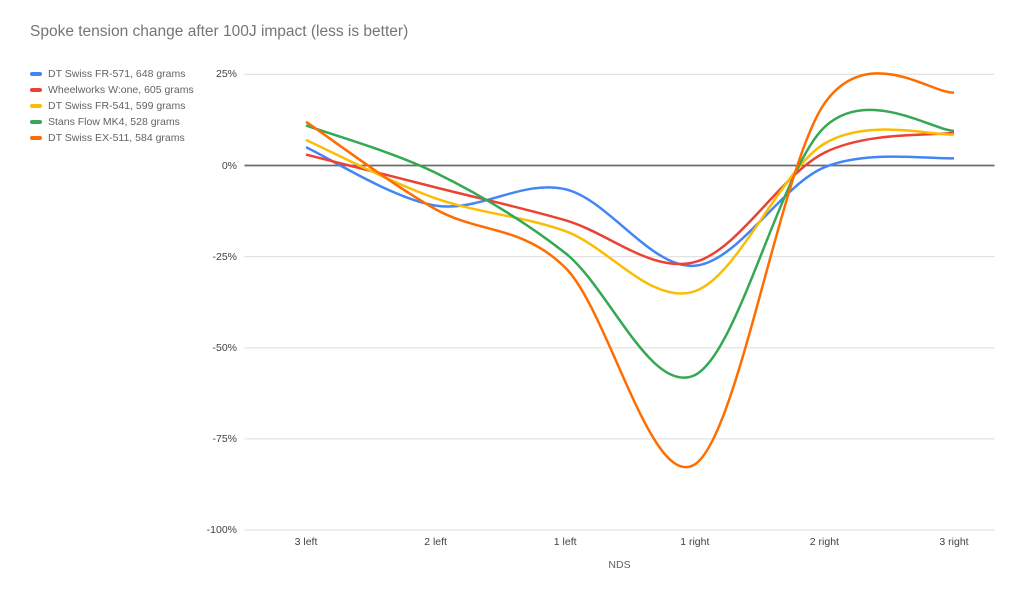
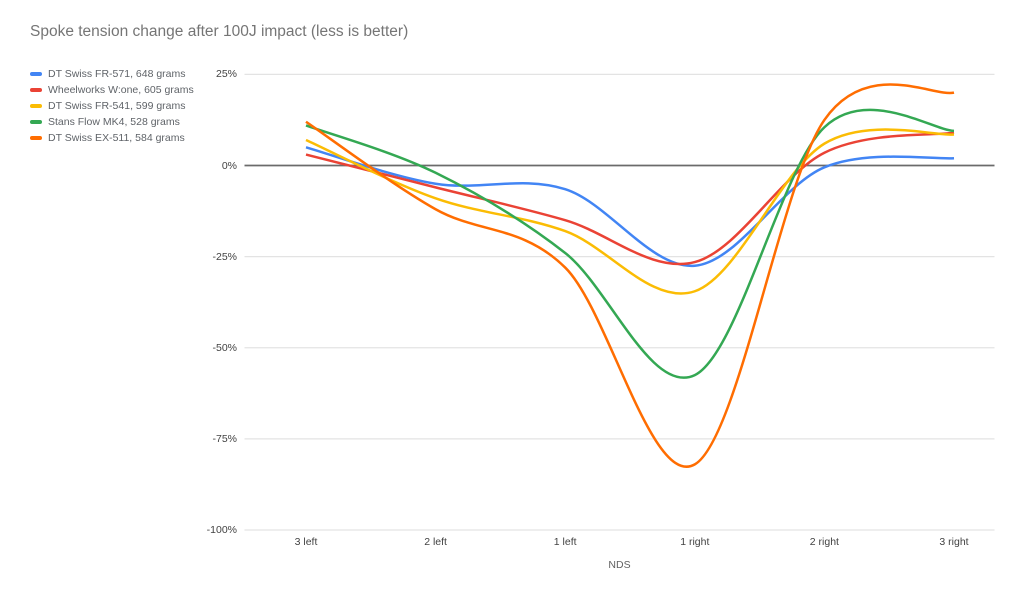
DT Swiss FR-571, 648 grams/2 left: -11% -> -5%
DT Swiss EX-511, 584 grams/2 right: 17% -> 12%
